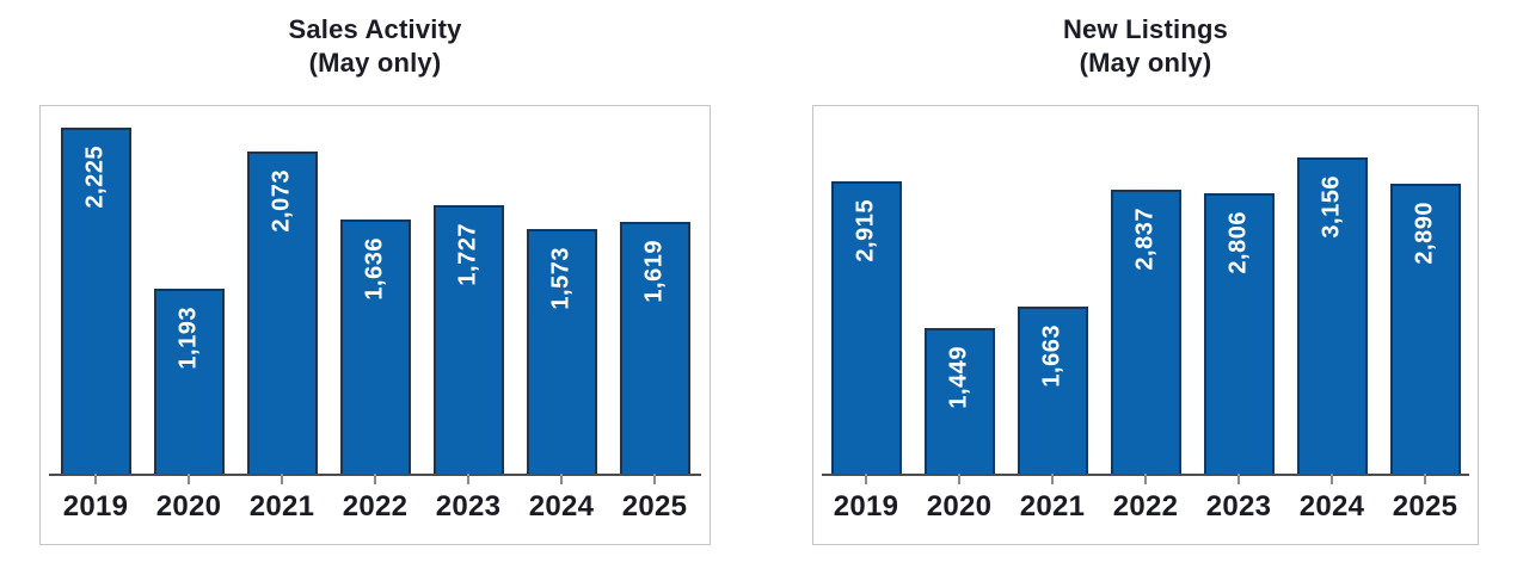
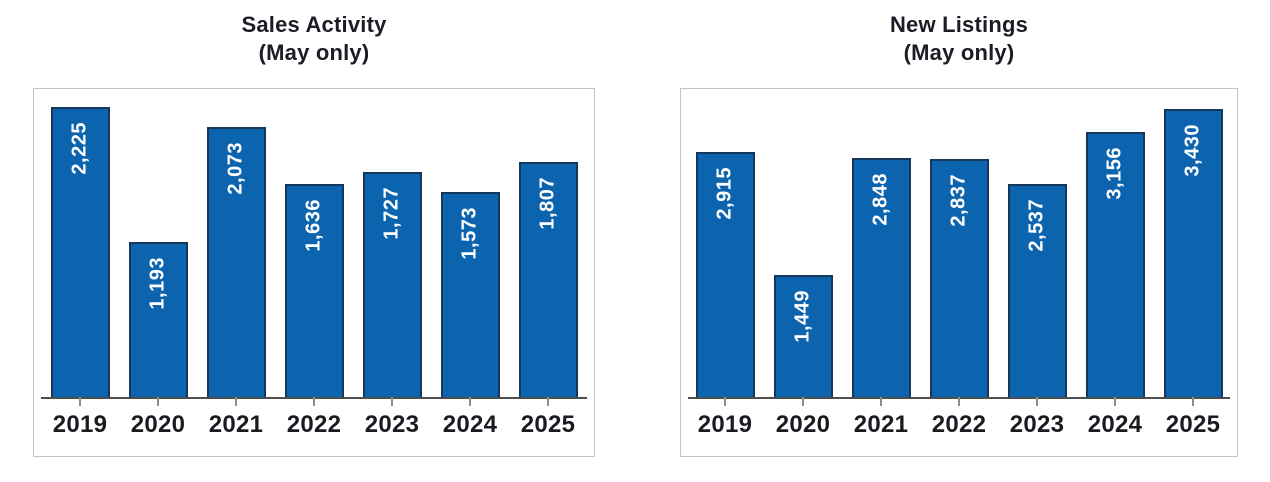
Sales Activity/2025: 1,619 -> 1,807
New Listings/2021: 1,663 -> 2,848
New Listings/2023: 2,806 -> 2,537
New Listings/2025: 2,890 -> 3,430
